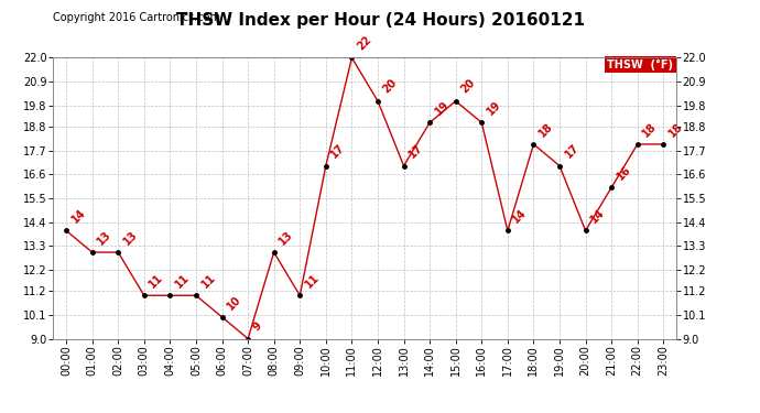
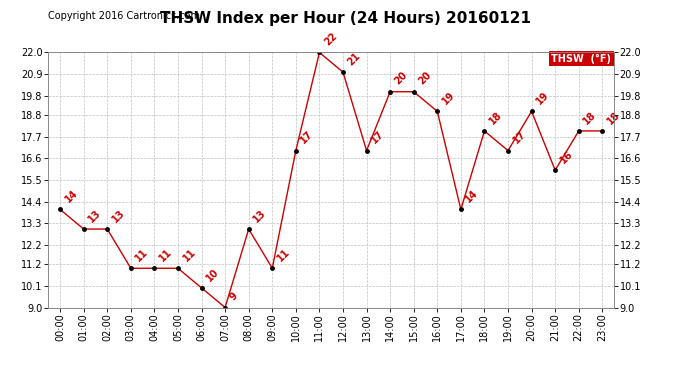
12:00: 20 -> 21
14:00: 19 -> 20
20:00: 14 -> 19
